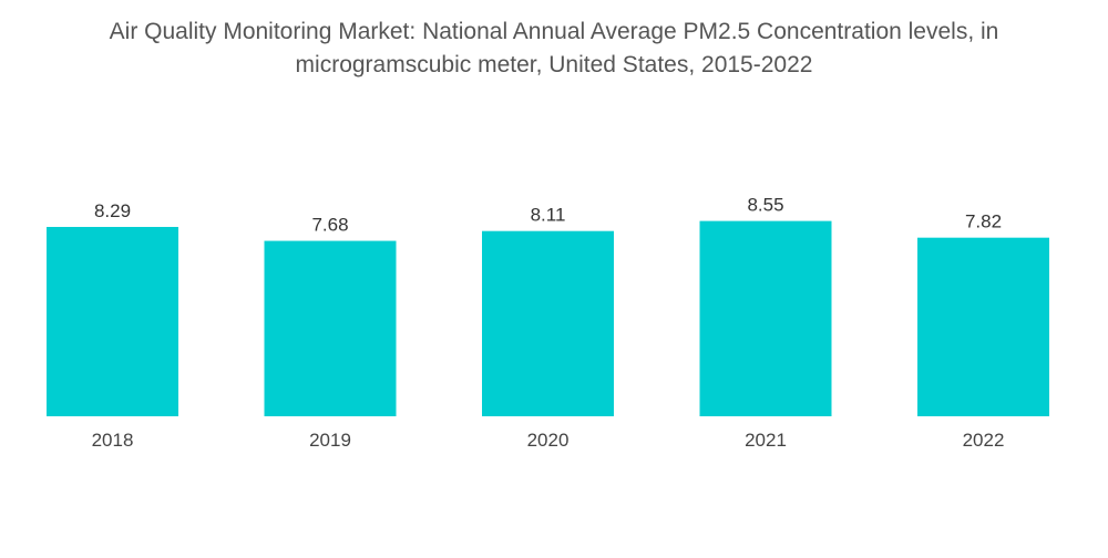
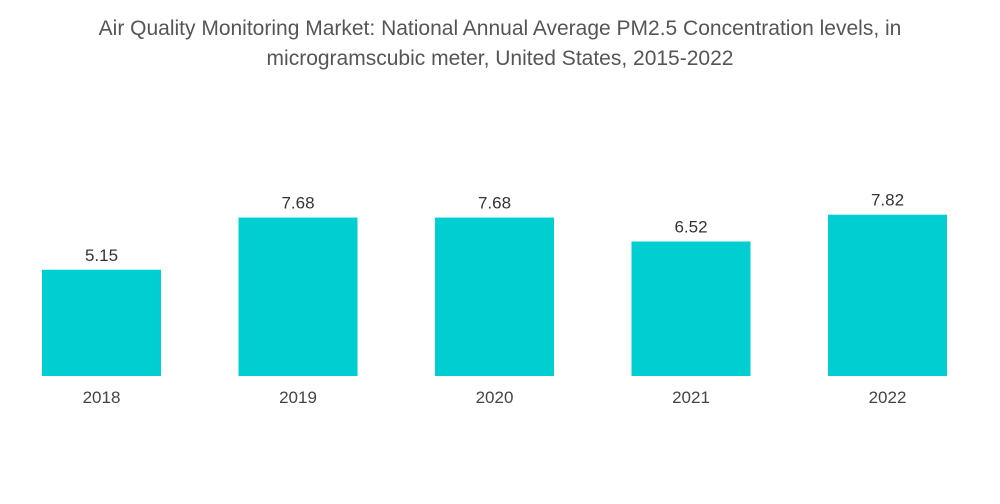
2018: 8.29 -> 5.15
2020: 8.11 -> 7.68
2021: 8.55 -> 6.52
